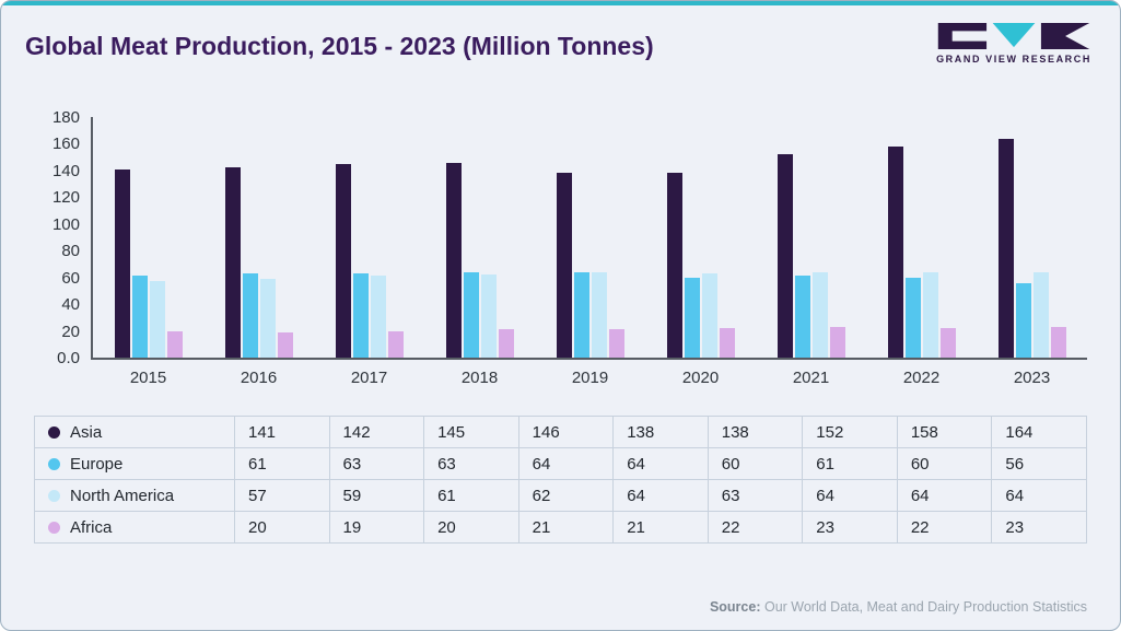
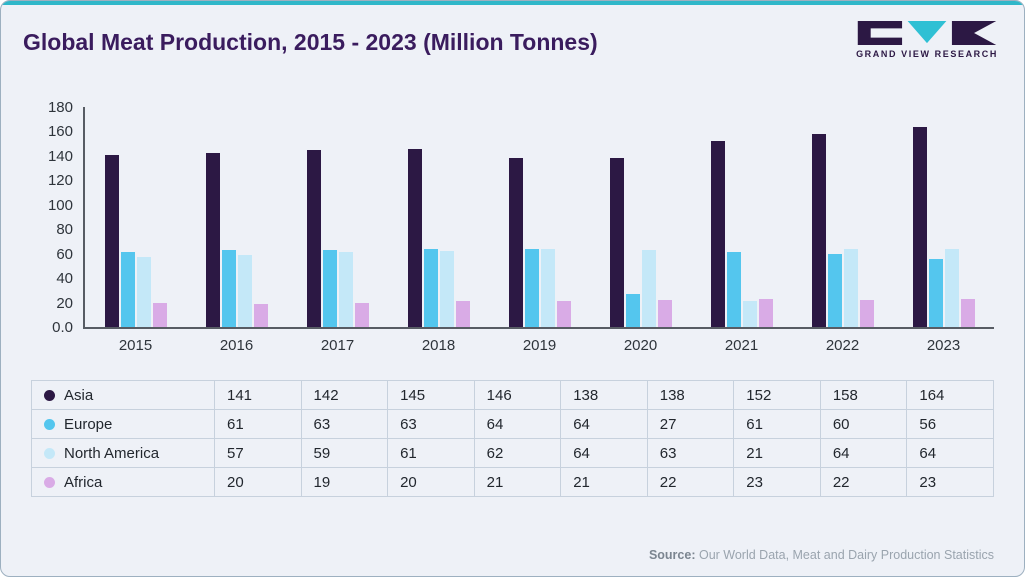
Europe/2020: 60 -> 27
North America/2021: 64 -> 21
